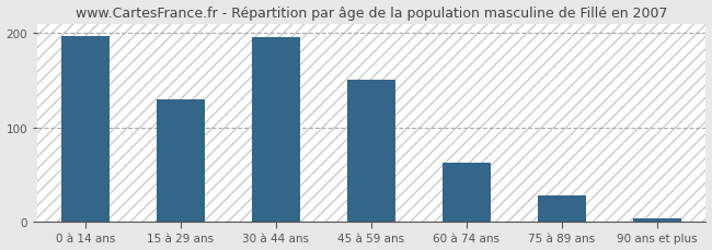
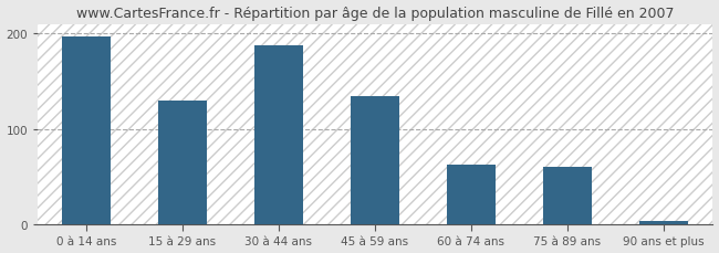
30 à 44 ans: 195 -> 188
45 à 59 ans: 150 -> 134
75 à 89 ans: 28 -> 60
